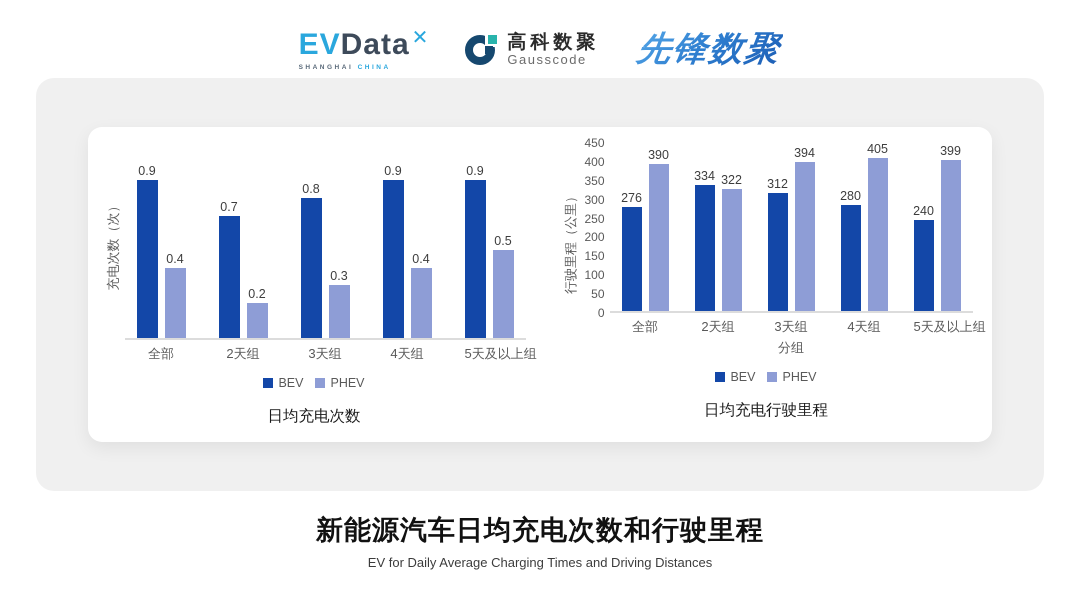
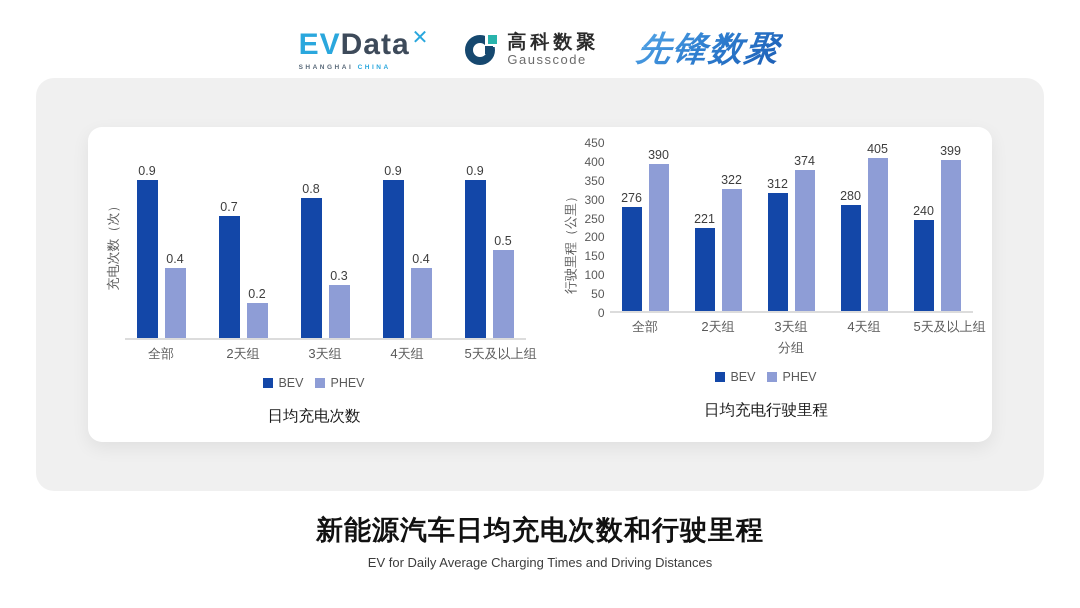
日均充电行驶里程/BEV/2天组: 334 -> 221
日均充电行驶里程/PHEV/3天组: 394 -> 374
